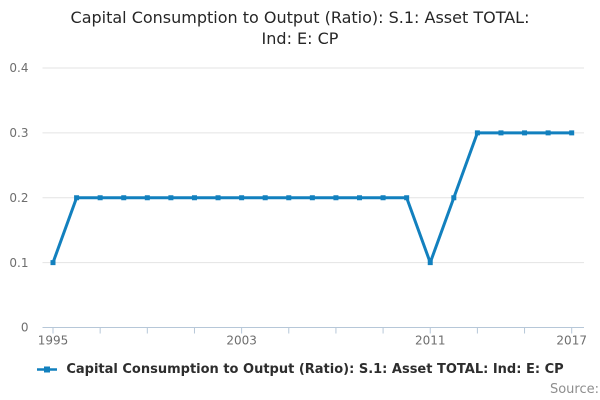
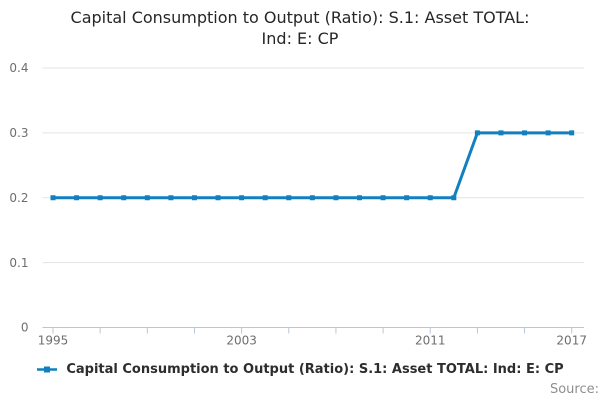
1995: 0.1 -> 0.2
2011: 0.1 -> 0.2
